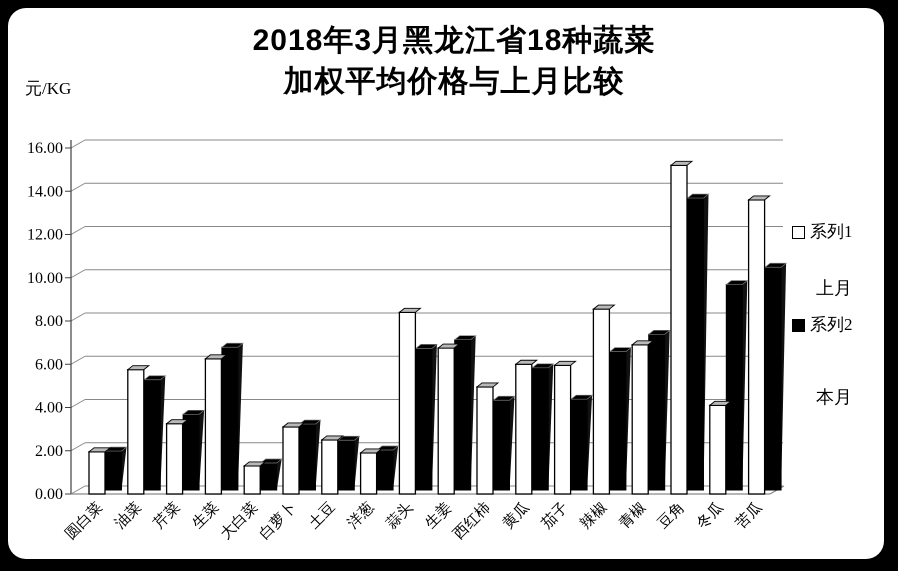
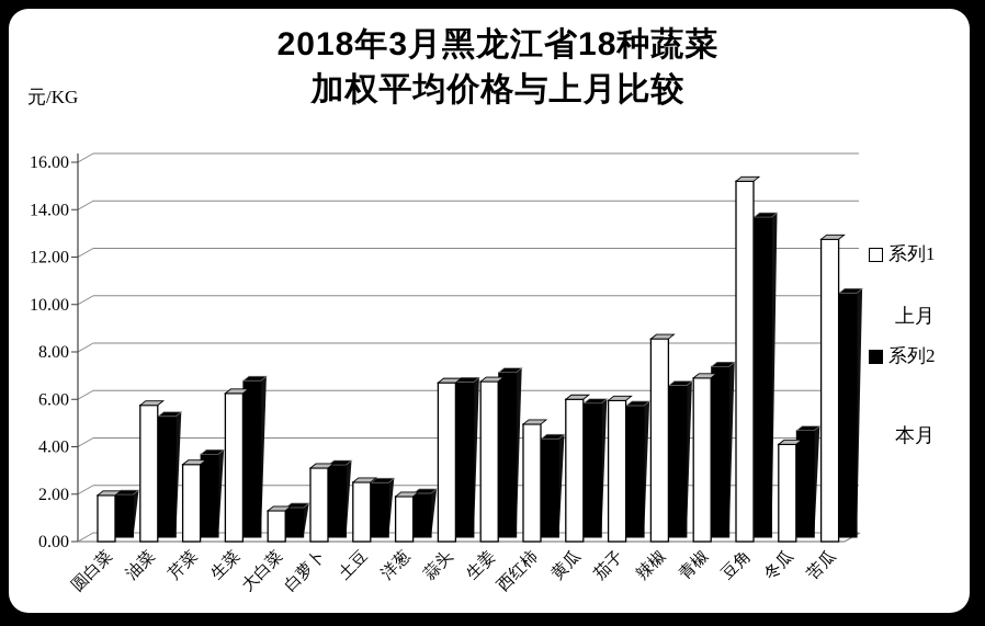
系列1/蒜头: 8.4 -> 6.7
系列2/茄子: 4.2 -> 5.5
系列2/冬瓜: 9.5 -> 4.5
系列1/苦瓜: 13.6 -> 12.8
